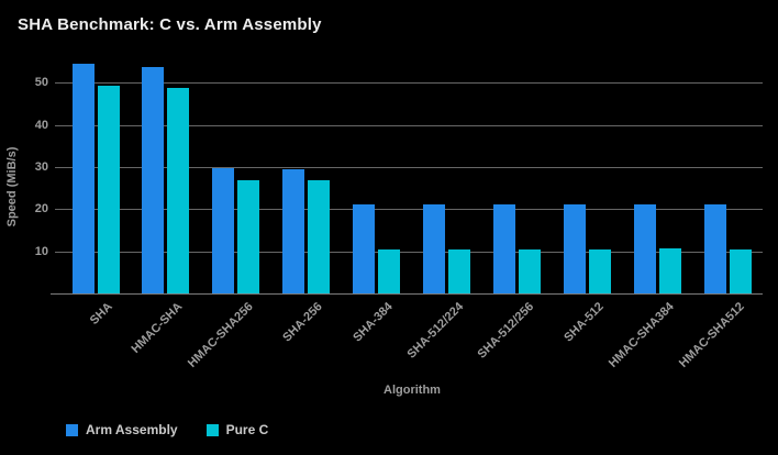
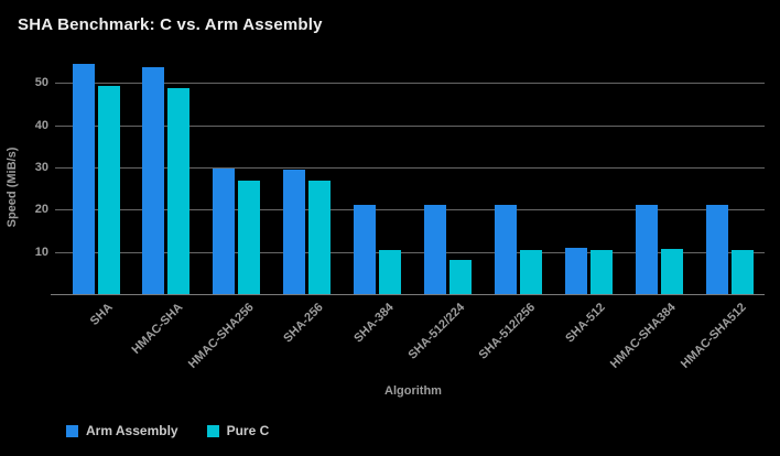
Pure C/SHA-512/224: 10 -> 8
Arm Assembly/SHA-512: 21 -> 11
